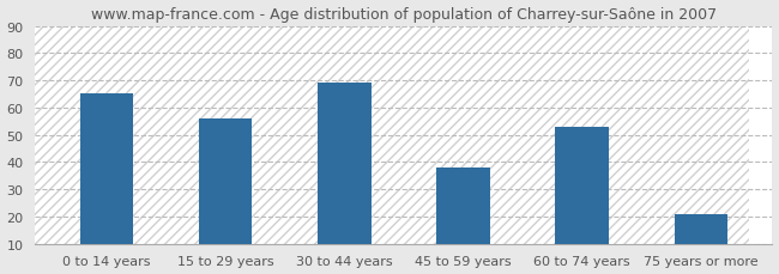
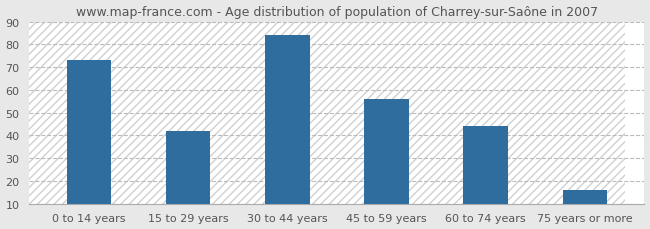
0 to 14 years: 65 -> 73
15 to 29 years: 56 -> 42
30 to 44 years: 69 -> 84
45 to 59 years: 38 -> 56
60 to 74 years: 53 -> 44
75 years or more: 21 -> 16
